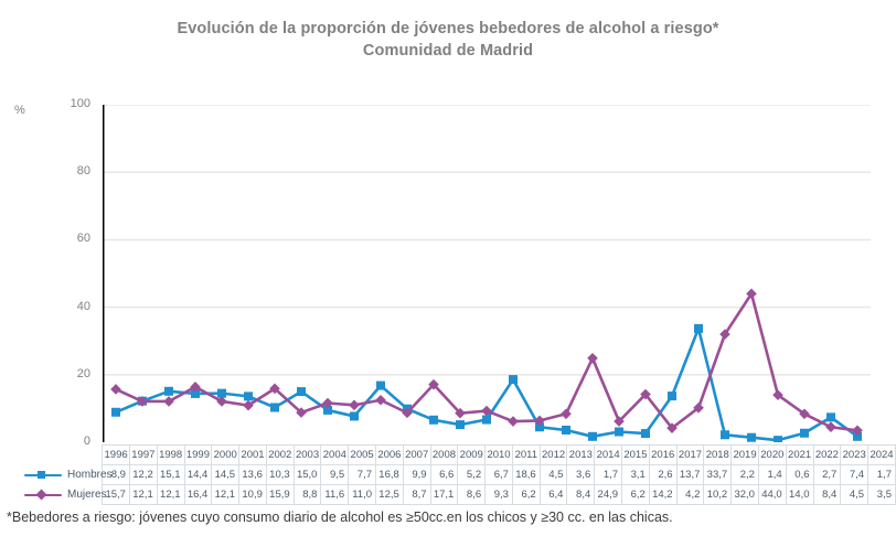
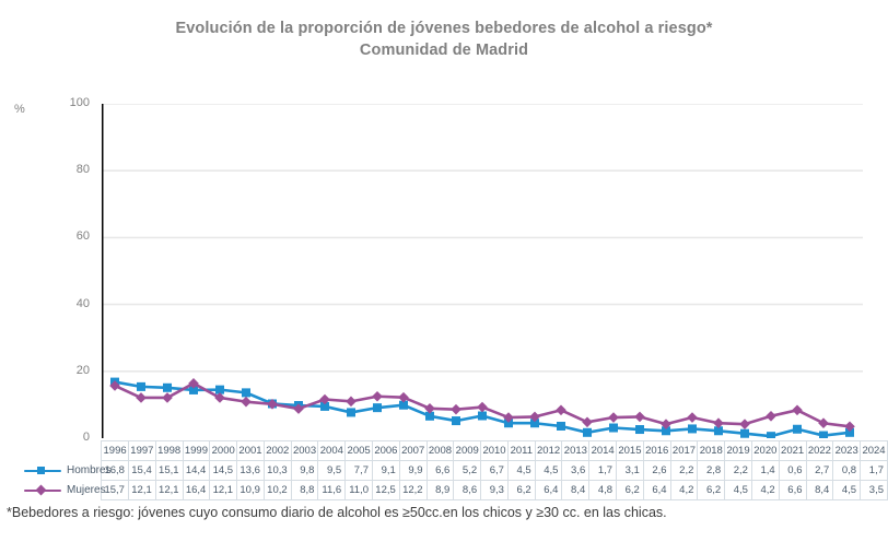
Hombres/1996: 8,9 -> 16,8
Hombres/1997: 12,2 -> 15,4
Mujeres/2002: 15,9 -> 10,2
Hombres/2003: 15,0 -> 9,8
Hombres/2006: 16,8 -> 9,1
Mujeres/2007: 8,7 -> 12,2
Mujeres/2008: 17,1 -> 8,9
Hombres/2011: 18,6 -> 4,5
Mujeres/2014: 24,9 -> 4,8
Mujeres/2016: 14,2 -> 6,4
Hombres/2017: 13,7 -> 2,2
Hombres/2018: 33,7 -> 2,8
Mujeres/2018: 10,2 -> 6,2
Mujeres/2019: 32,0 -> 4,5
Mujeres/2020: 44,0 -> 4,2
Mujeres/2021: 14,0 -> 6,6
Hombres/2023: 7,4 -> 0,8
